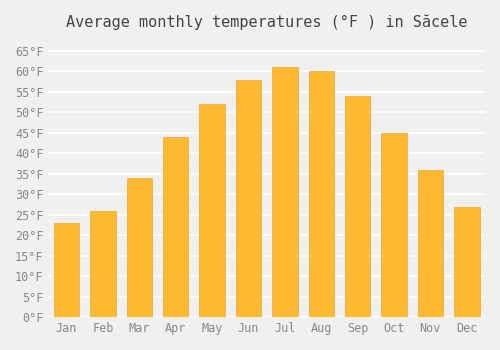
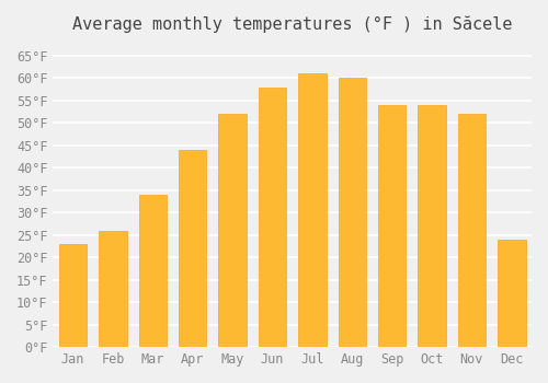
Oct: 45°F -> 54°F
Nov: 36°F -> 52°F
Dec: 27°F -> 24°F
